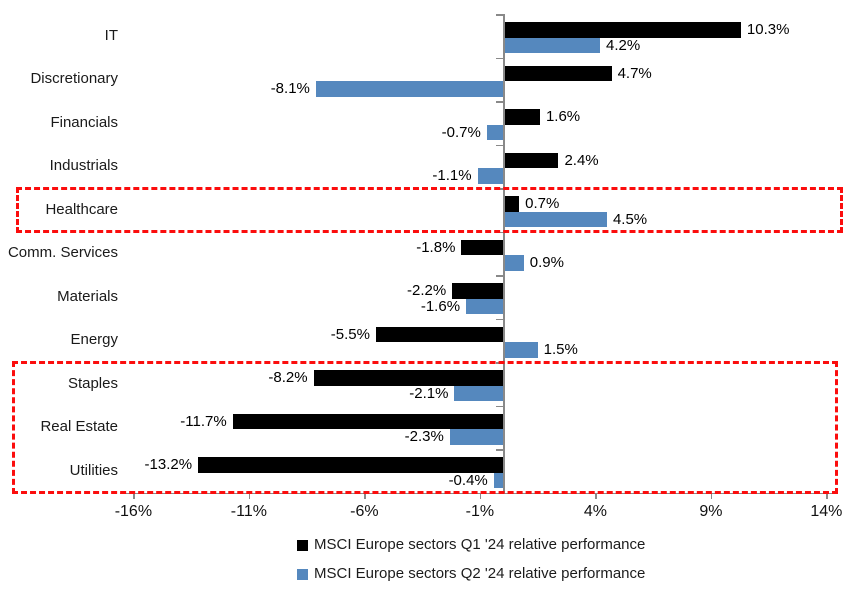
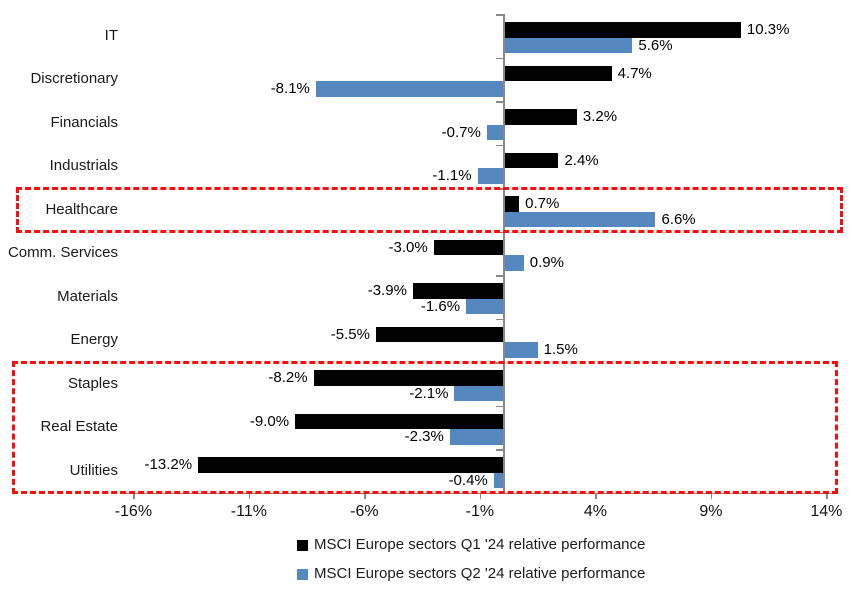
MSCI Europe sectors Q2 '24 relative performance/IT: 4.2% -> 5.6%
MSCI Europe sectors Q1 '24 relative performance/Financials: 1.6% -> 3.2%
MSCI Europe sectors Q2 '24 relative performance/Healthcare: 4.5% -> 6.6%
MSCI Europe sectors Q1 '24 relative performance/Comm. Services: -1.8% -> -3.0%
MSCI Europe sectors Q1 '24 relative performance/Materials: -2.2% -> -3.9%
MSCI Europe sectors Q1 '24 relative performance/Real Estate: -11.7% -> -9.0%
